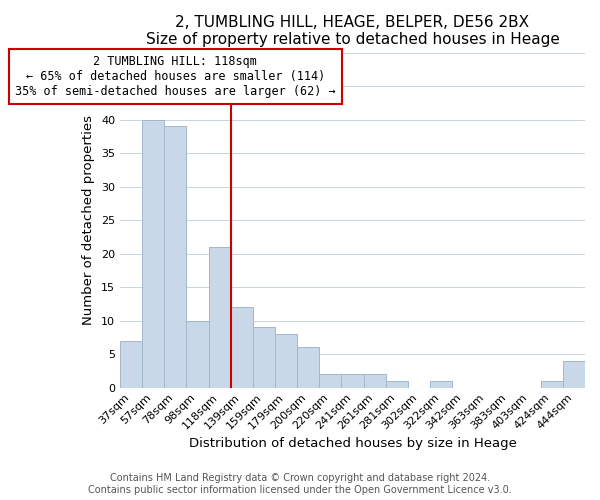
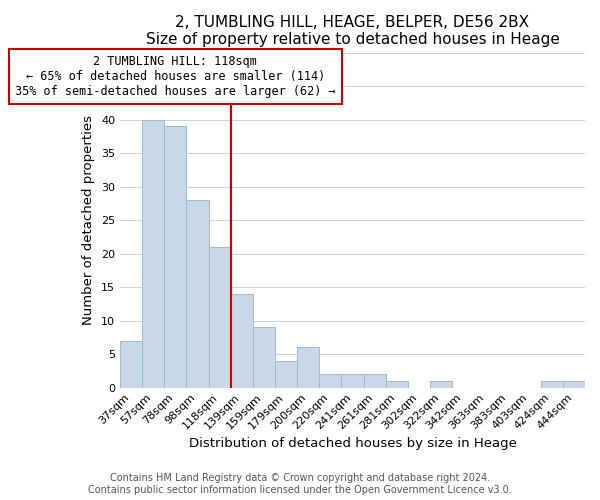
98sqm: 10 -> 28
139sqm: 12 -> 14
179sqm: 8 -> 4
444sqm: 4 -> 1
